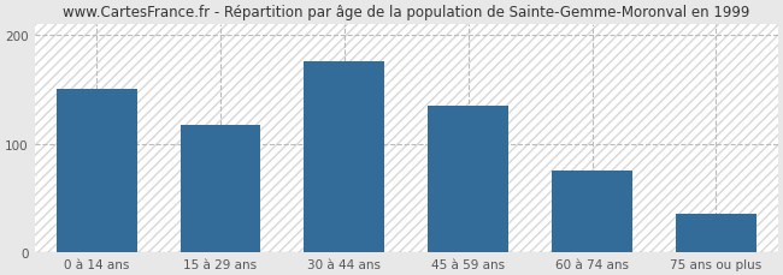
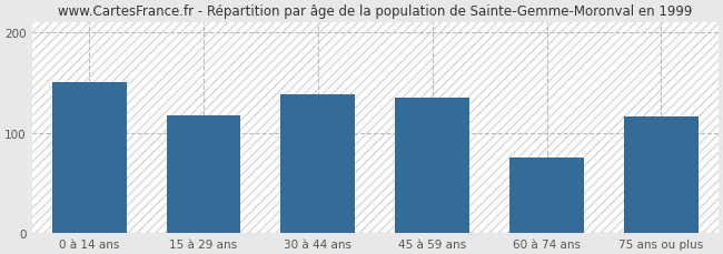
30 à 44 ans: 176 -> 138
75 ans ou plus: 35 -> 116
